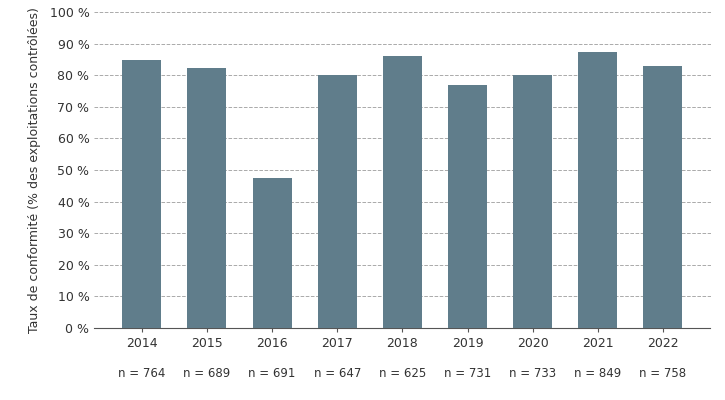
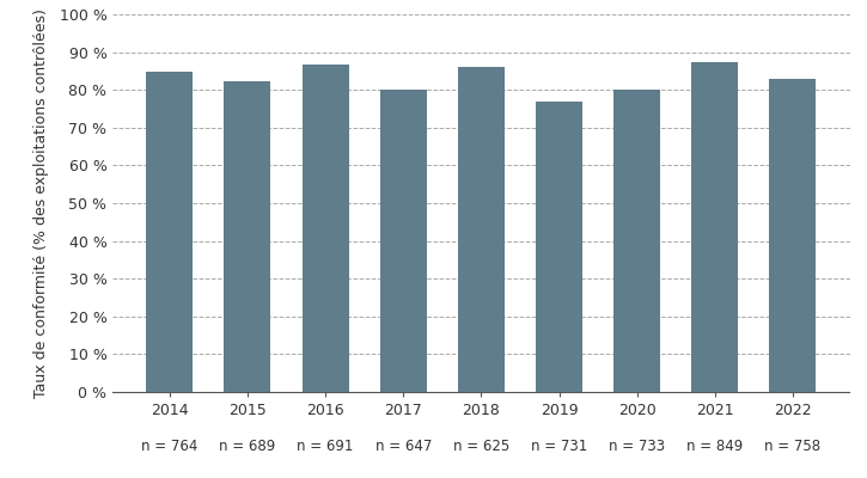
2016: 47.5 % -> 86.8 %
